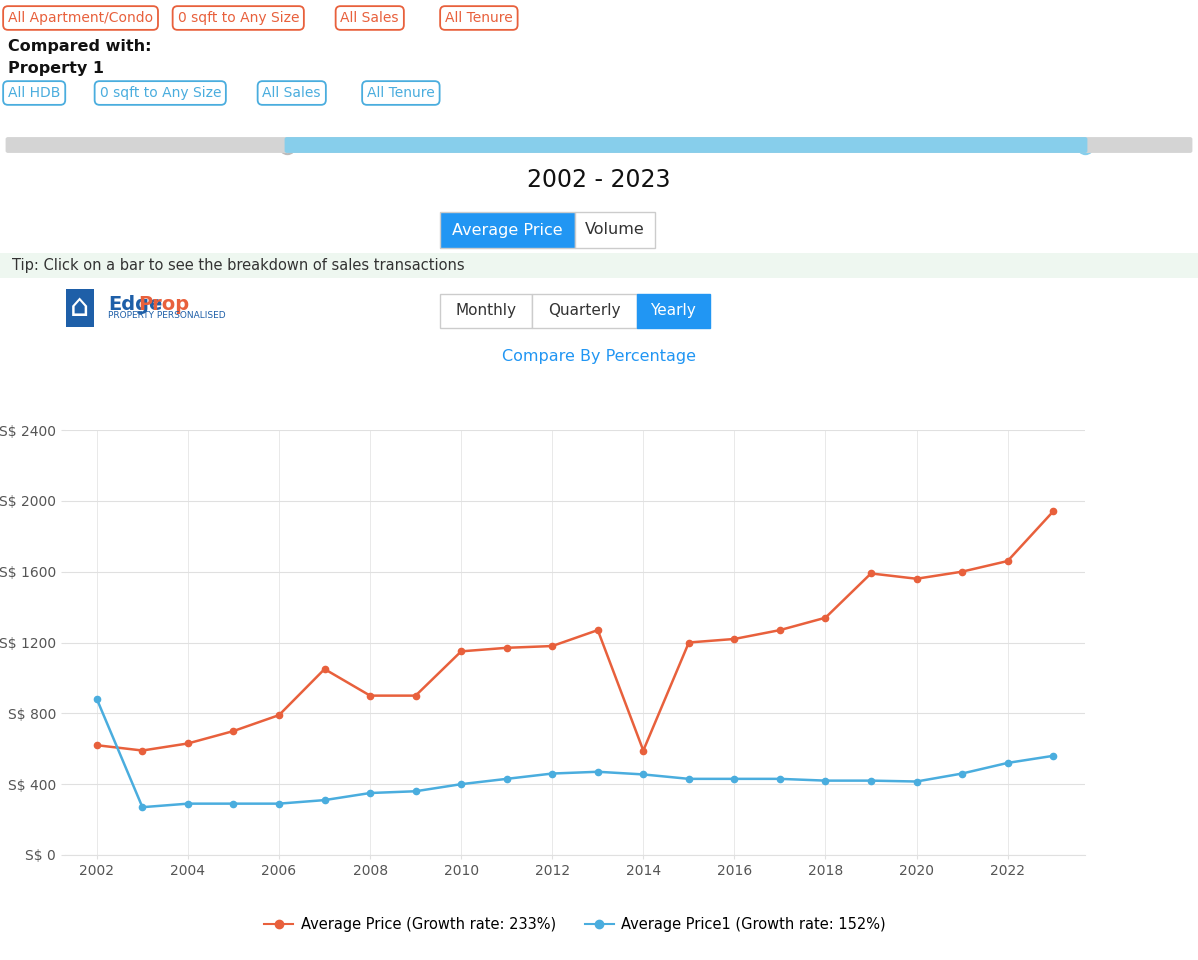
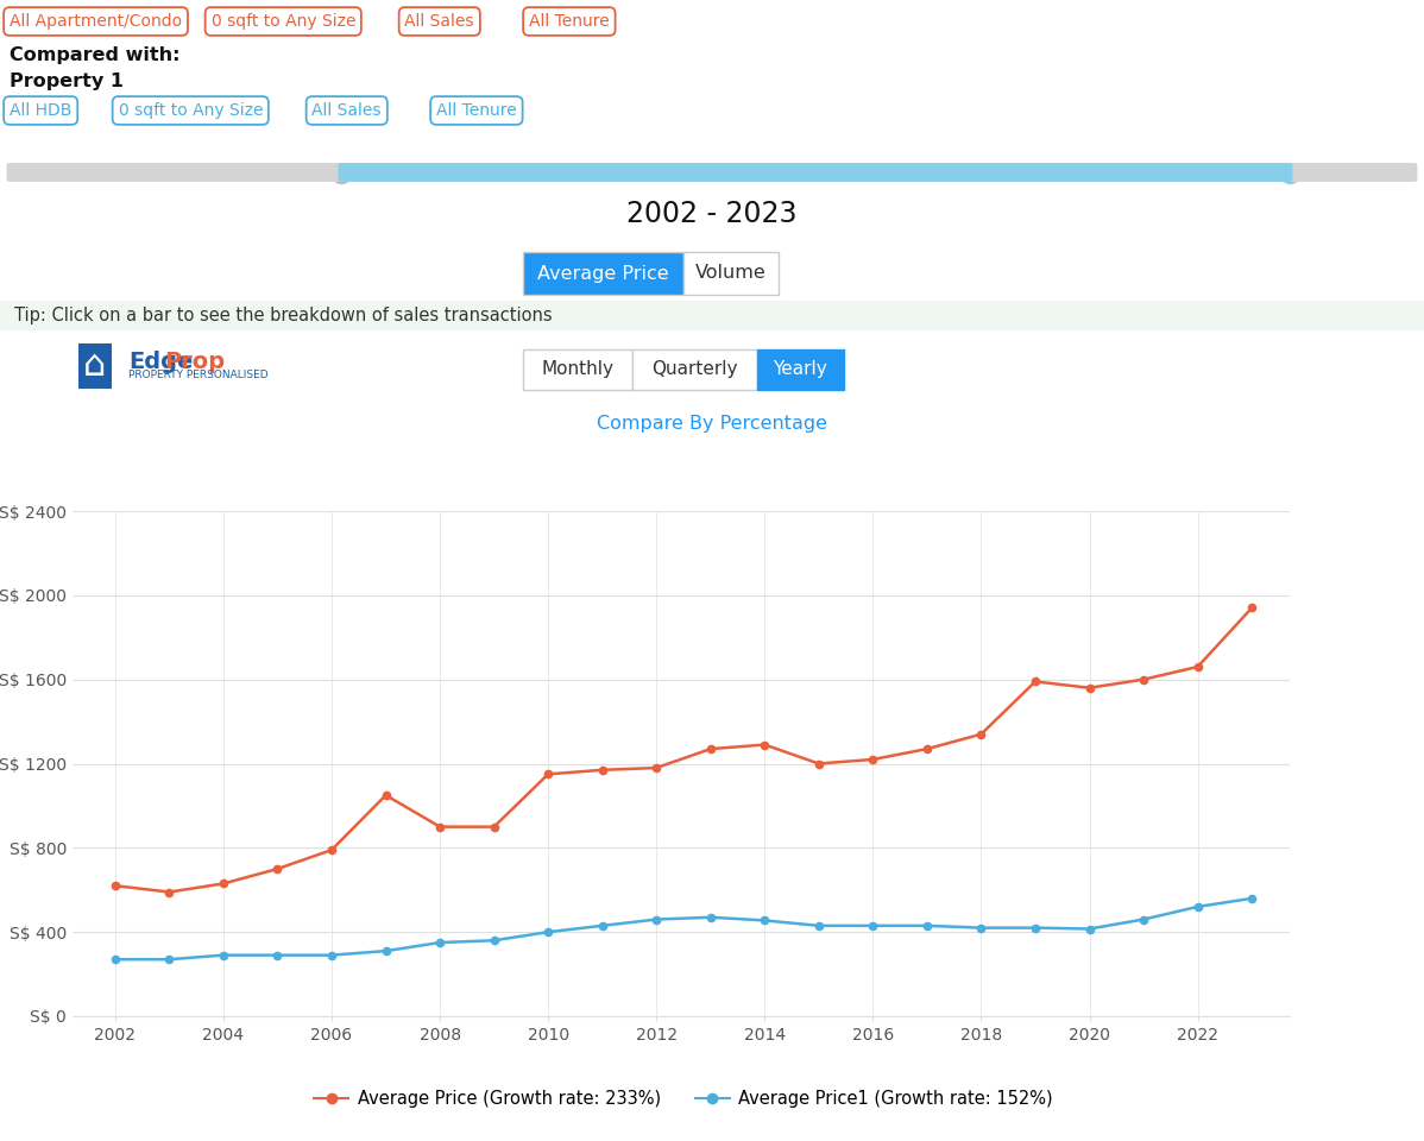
Average Price1 (Growth rate: 152%)/2002: S$ 880 -> S$ 270
Average Price (Growth rate: 233%)/2014: S$ 590 -> S$ 1290
